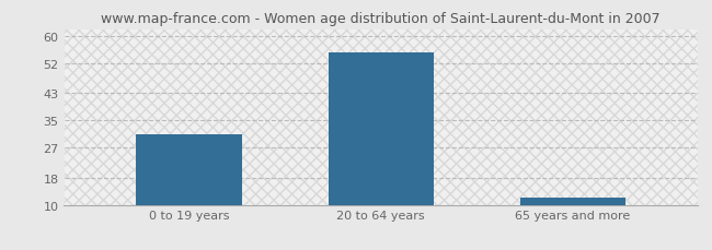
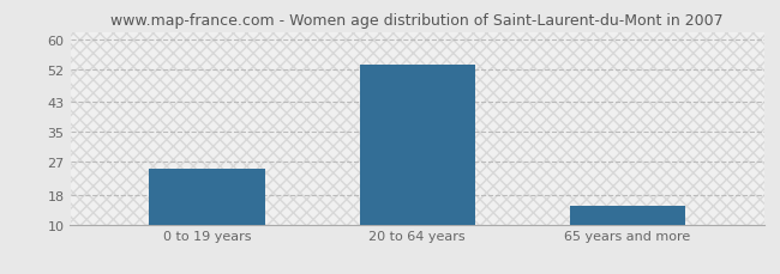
0 to 19 years: 31 -> 25
20 to 64 years: 55 -> 53
65 years and more: 12 -> 15
